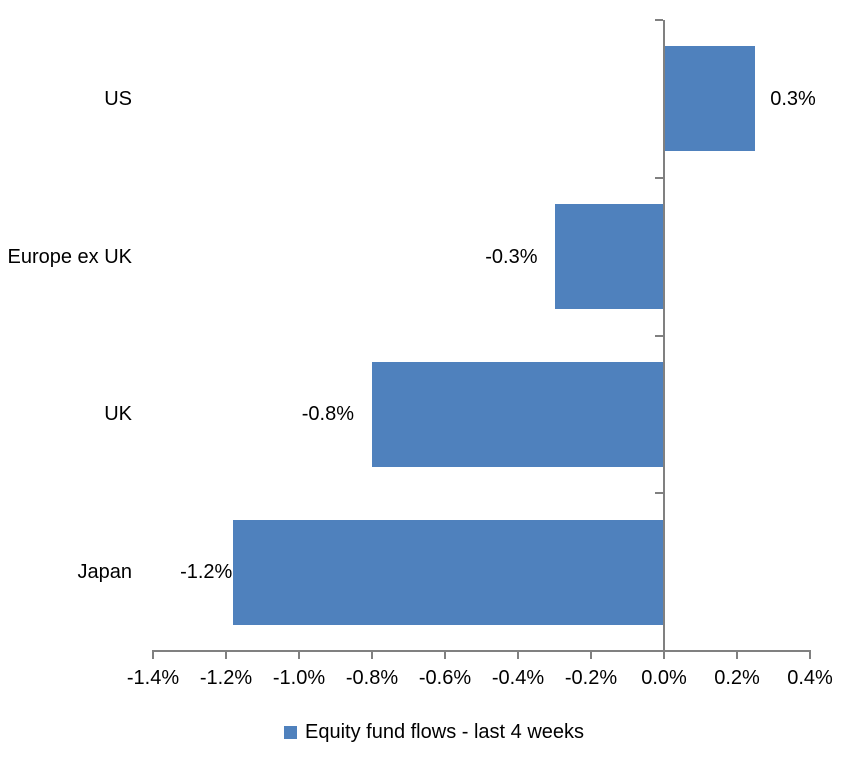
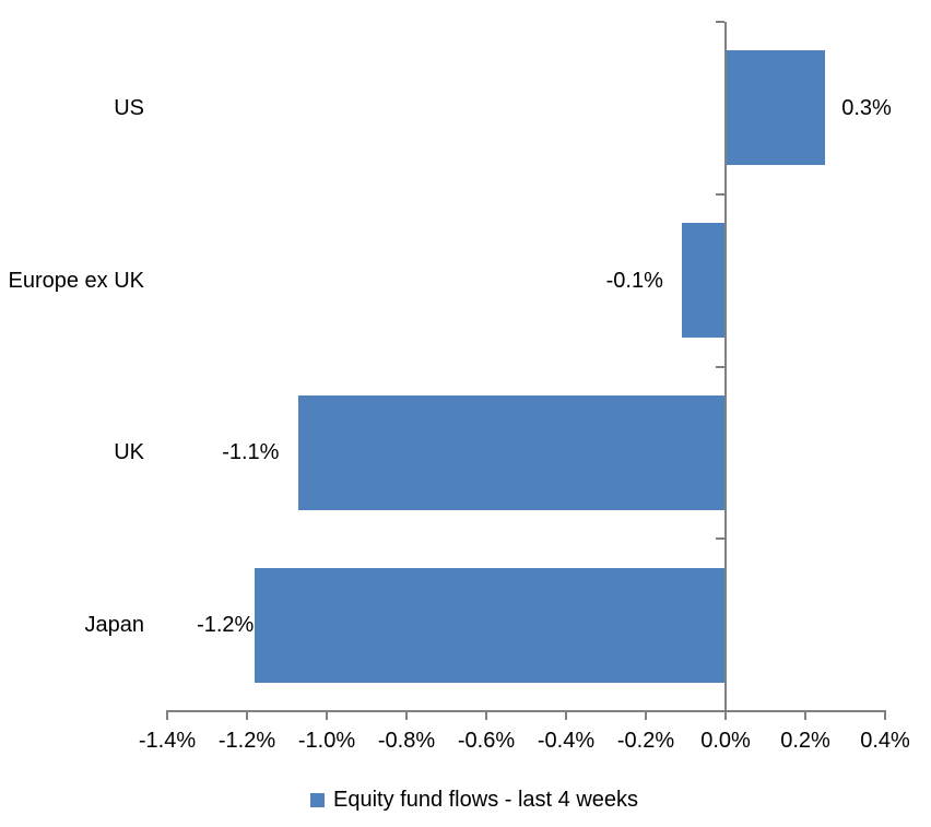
Europe ex UK: -0.3% -> -0.1%
UK: -0.8% -> -1.1%
